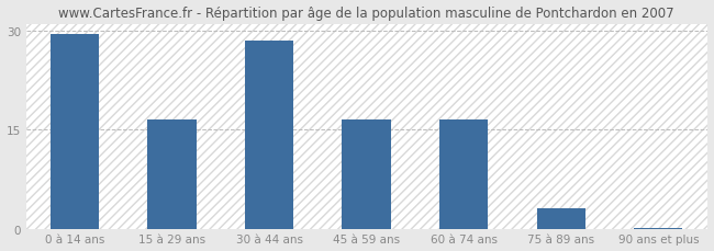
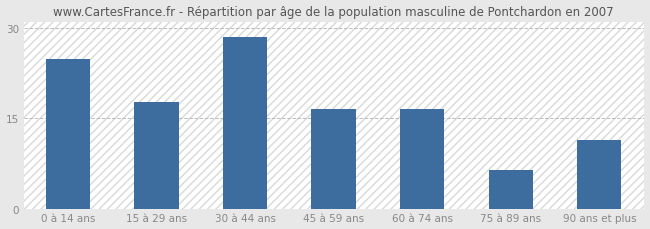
0 à 14 ans: 29.5 -> 24.8
15 à 29 ans: 16.5 -> 17.6
75 à 89 ans: 3.0 -> 6.4
90 ans et plus: 0.1 -> 11.4
